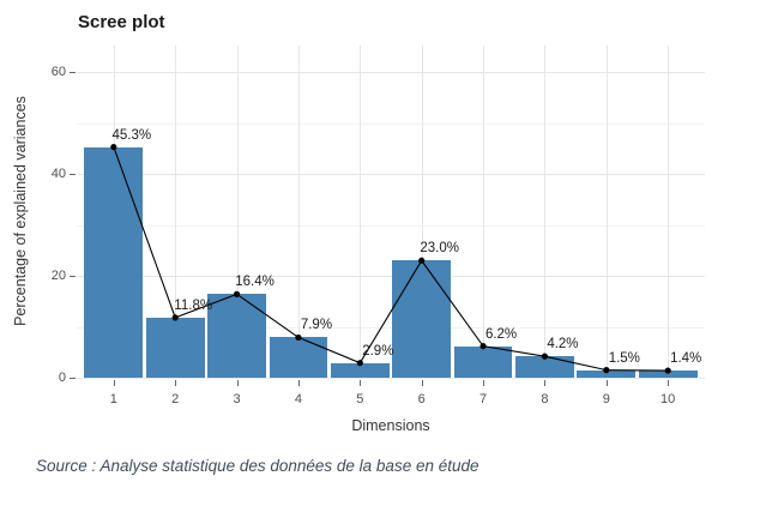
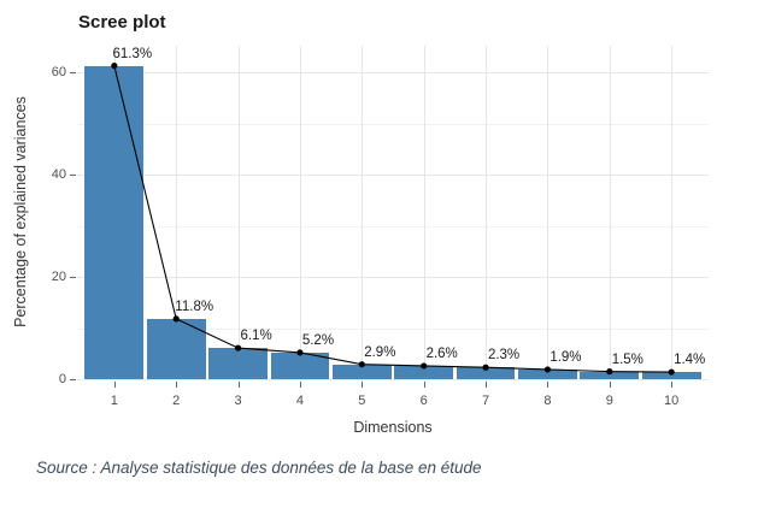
1: 45.3% -> 61.3%
3: 16.4% -> 6.1%
4: 7.9% -> 5.2%
6: 23.0% -> 2.6%
7: 6.2% -> 2.3%
8: 4.2% -> 1.9%
